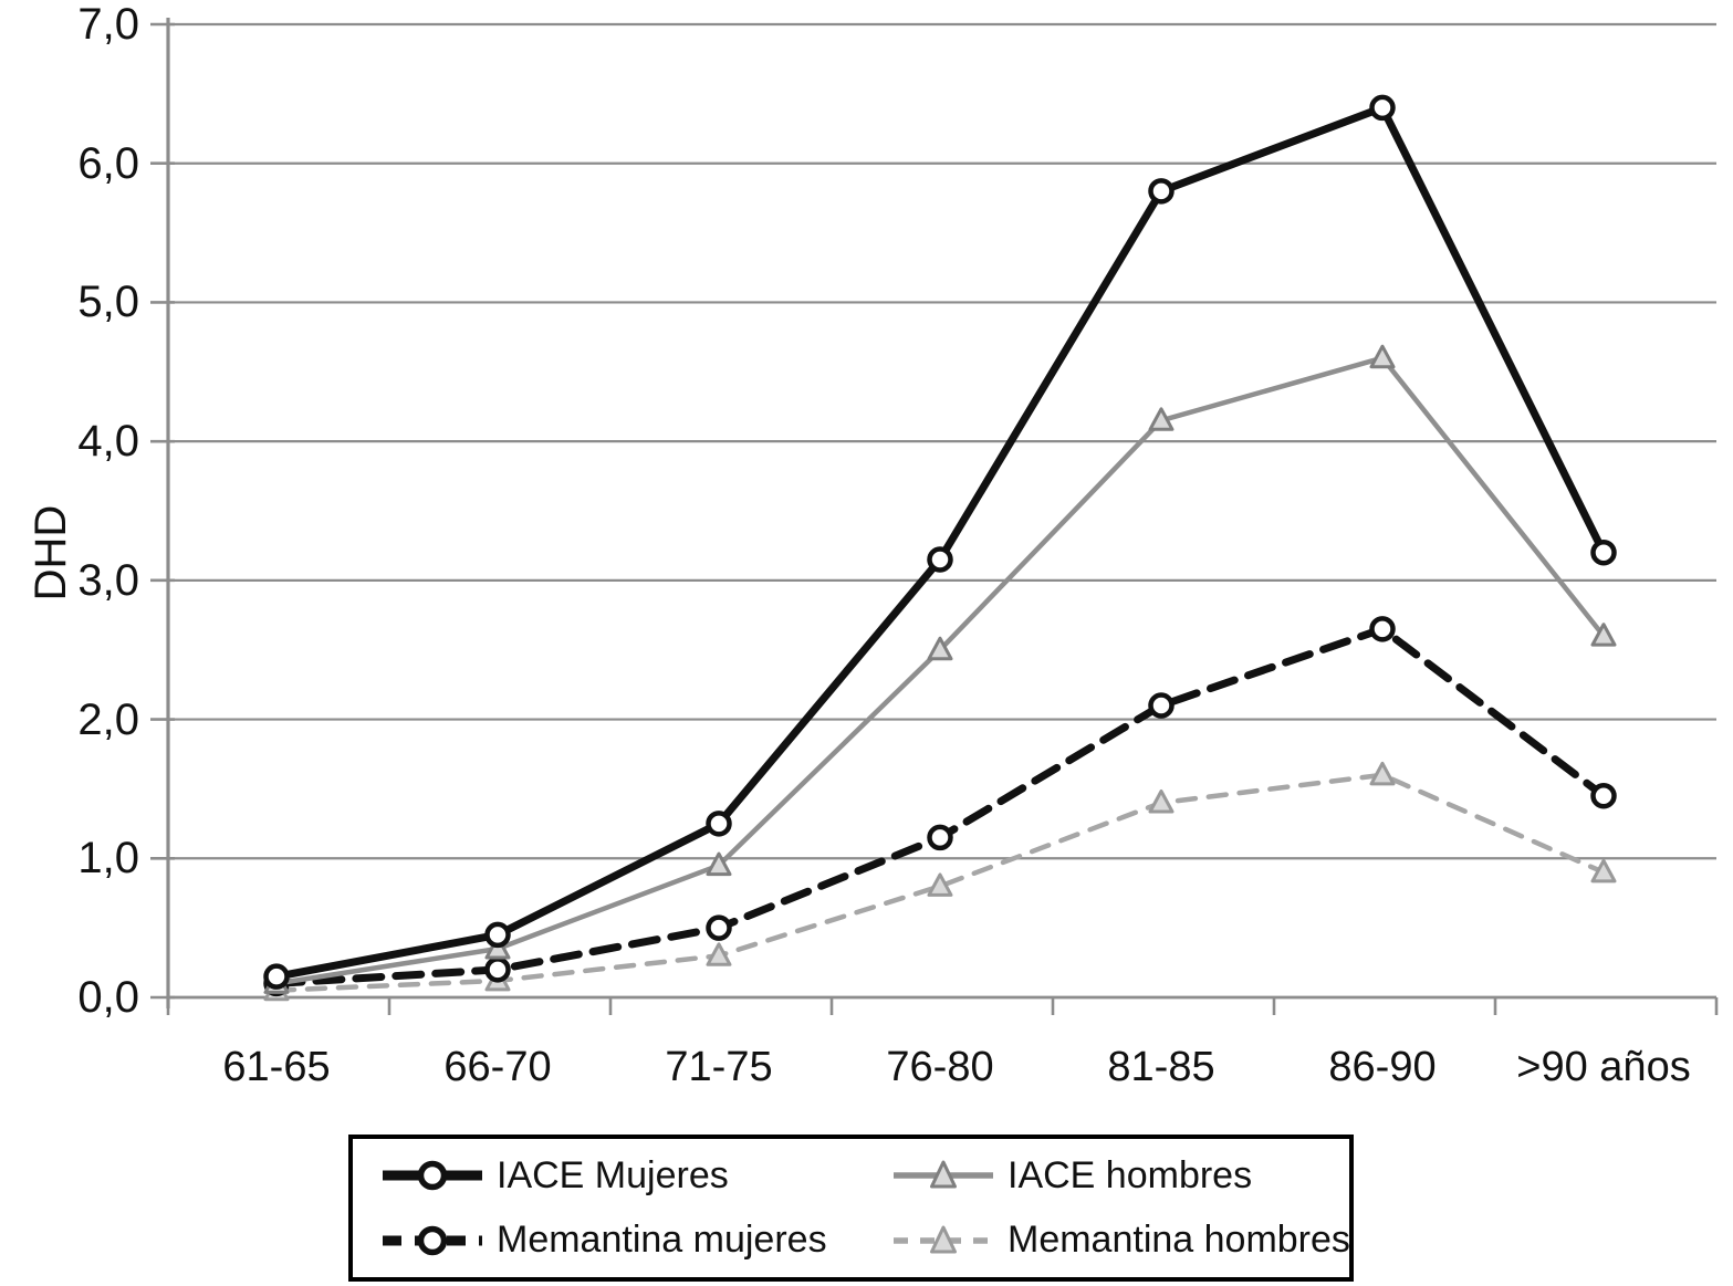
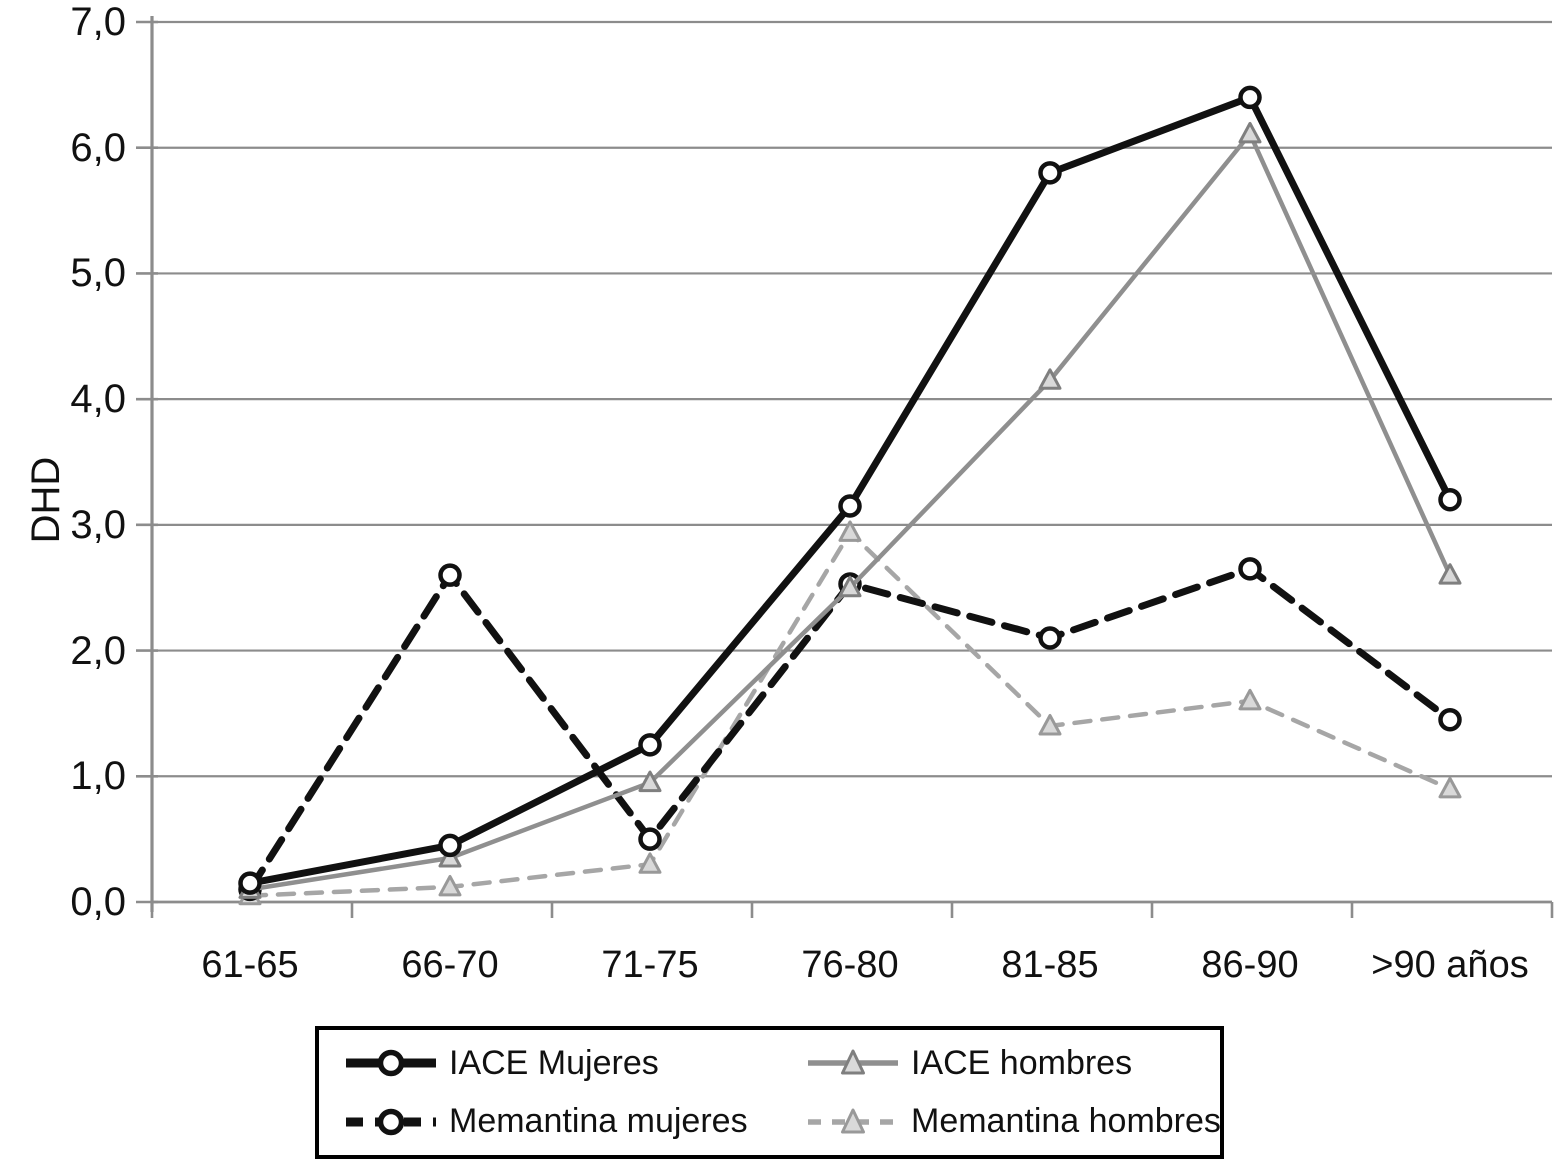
Memantina mujeres/66-70: 0,20 -> 2,60
Memantina mujeres/76-80: 1,15 -> 2,53
Memantina hombres/76-80: 0,80 -> 2,94
IACE hombres/86-90: 4,60 -> 6,11
